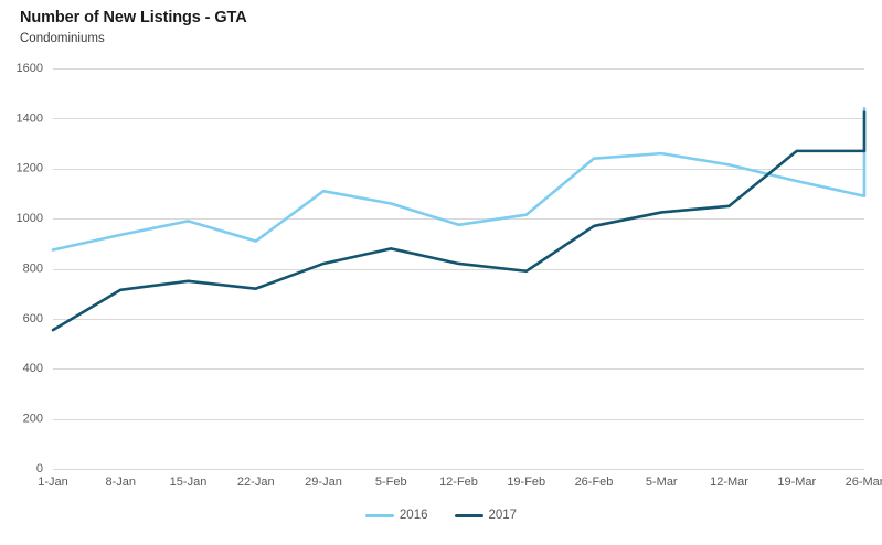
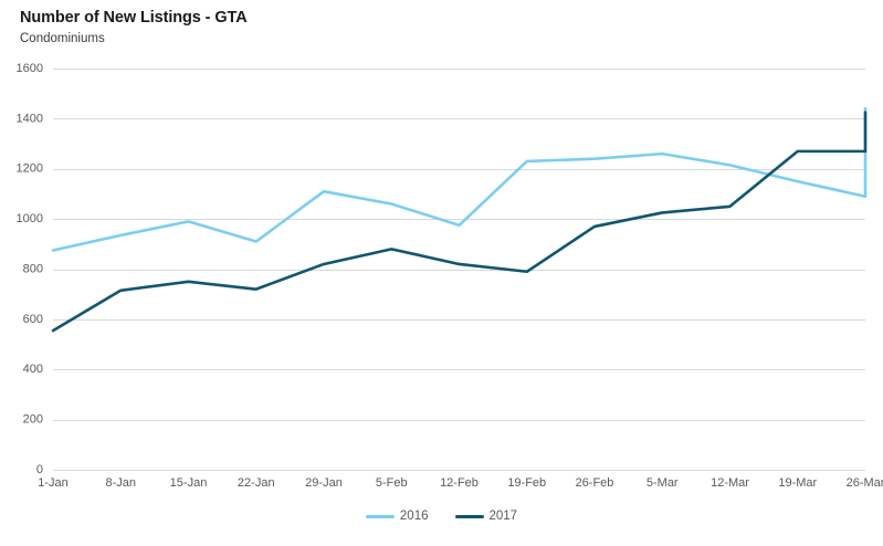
2016/19-Feb: 1020 -> 1230
